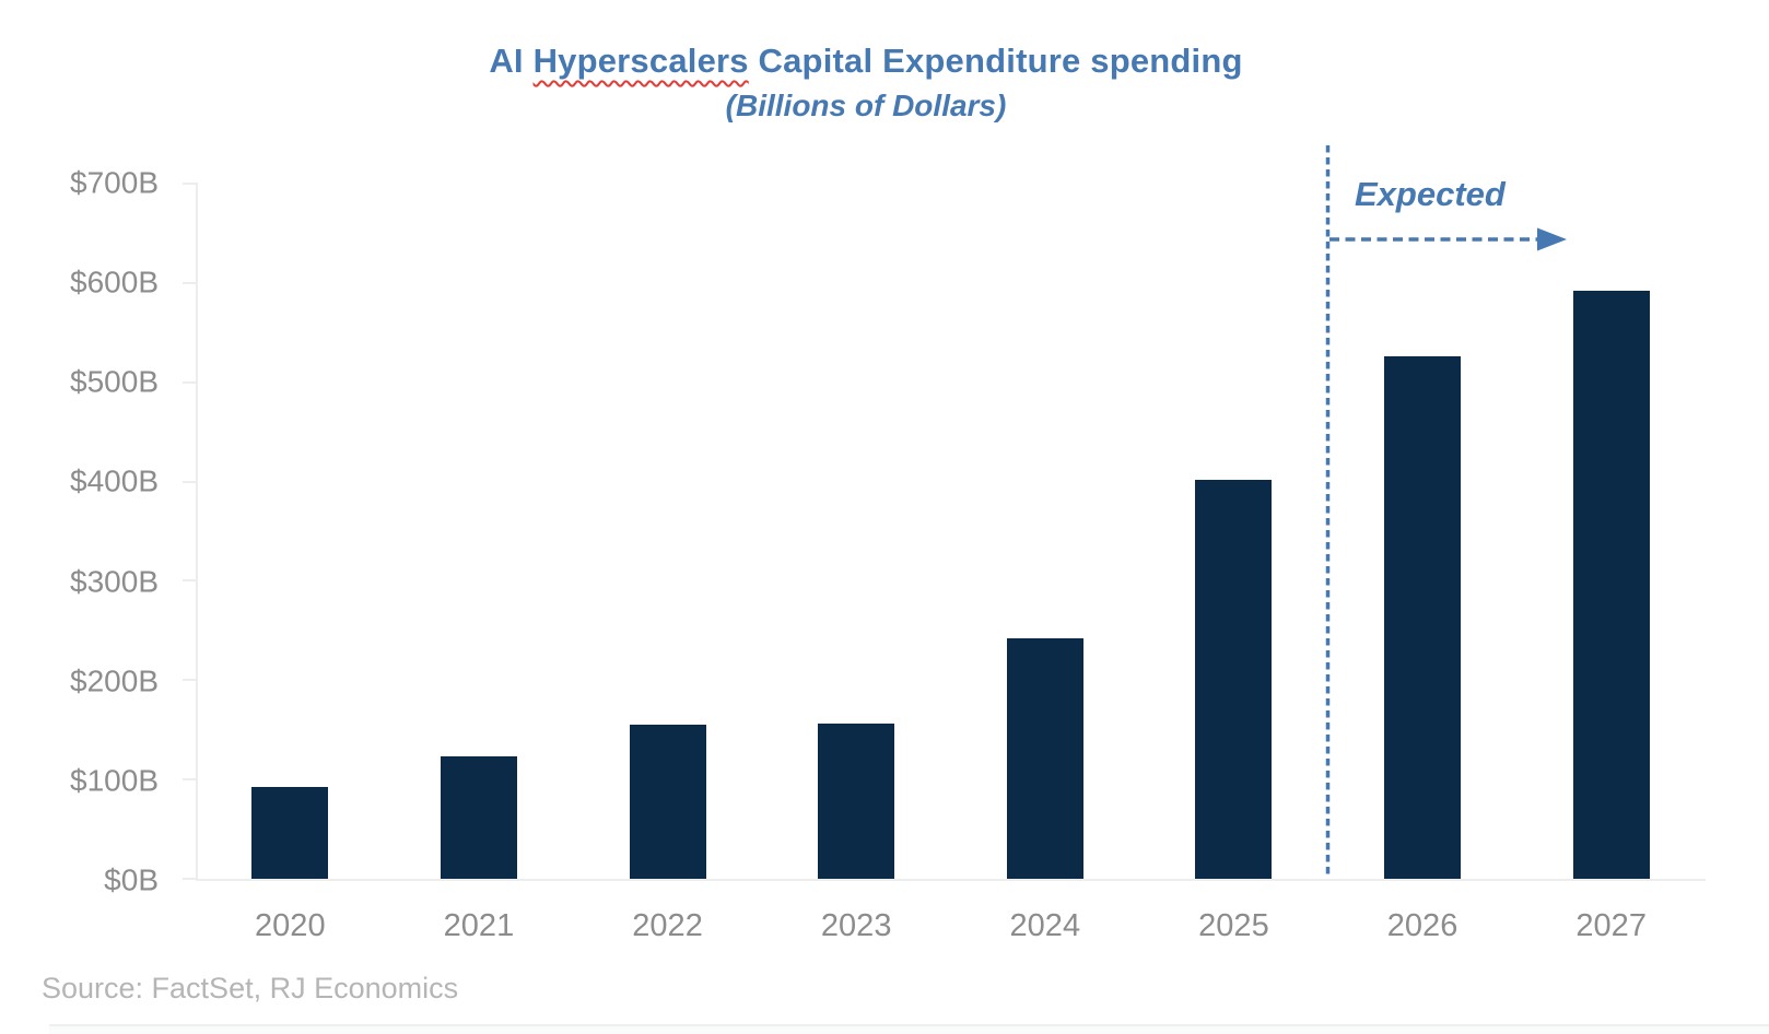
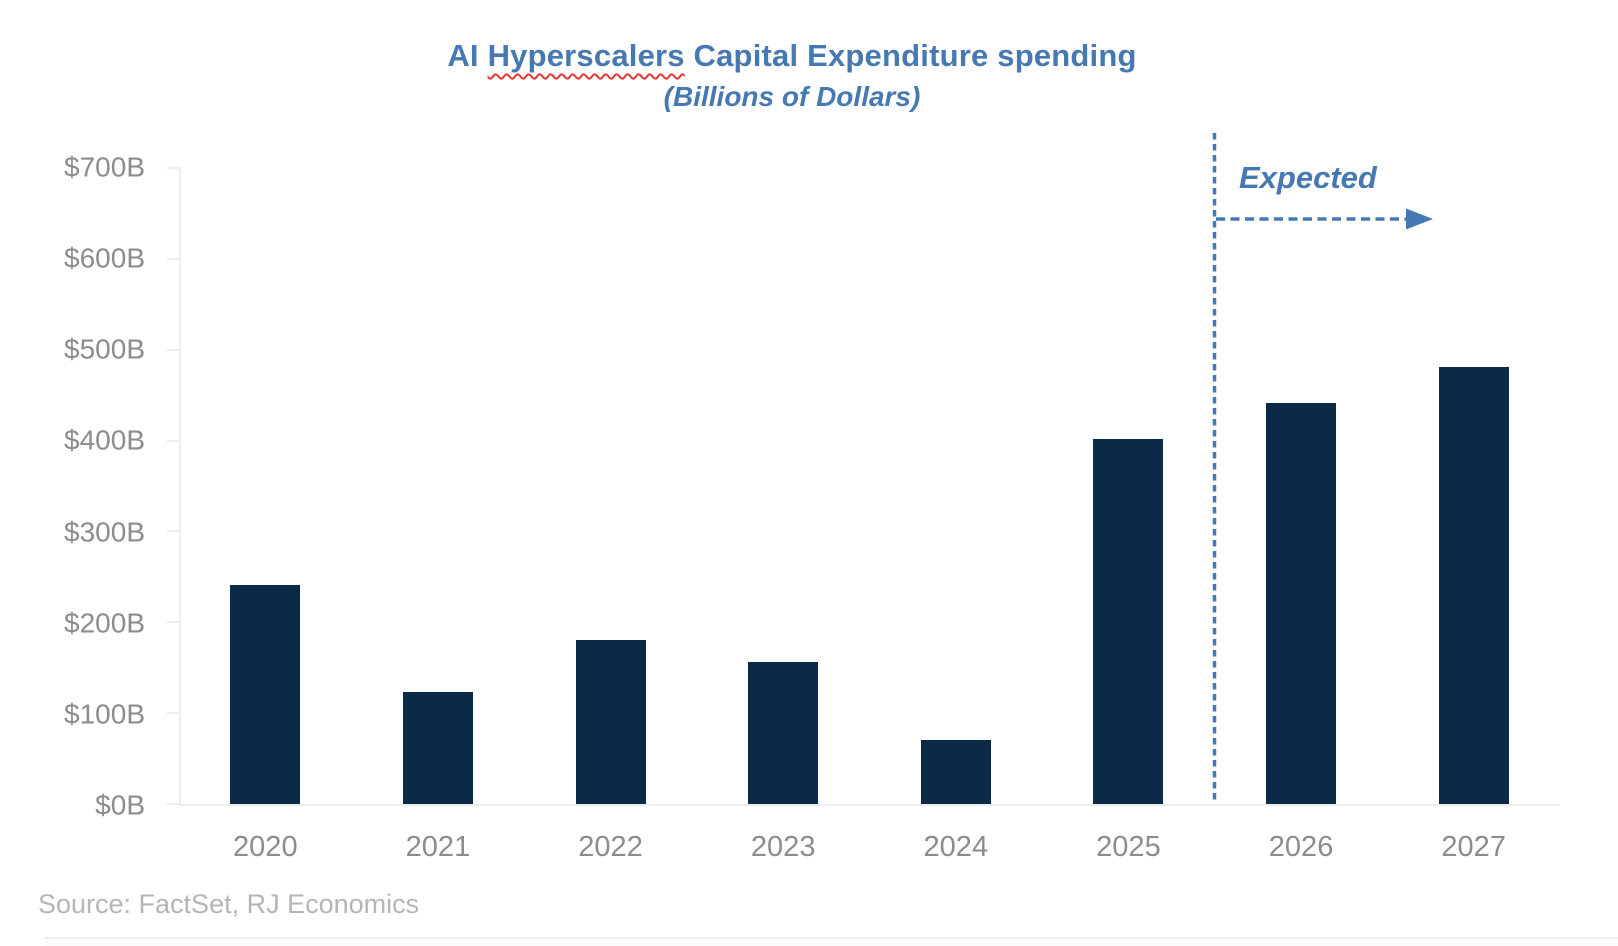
2020: $90B -> $240B
2022: $160B -> $180B
2024: $240B -> $70B
2026: $520B -> $440B
2027: $590B -> $480B
